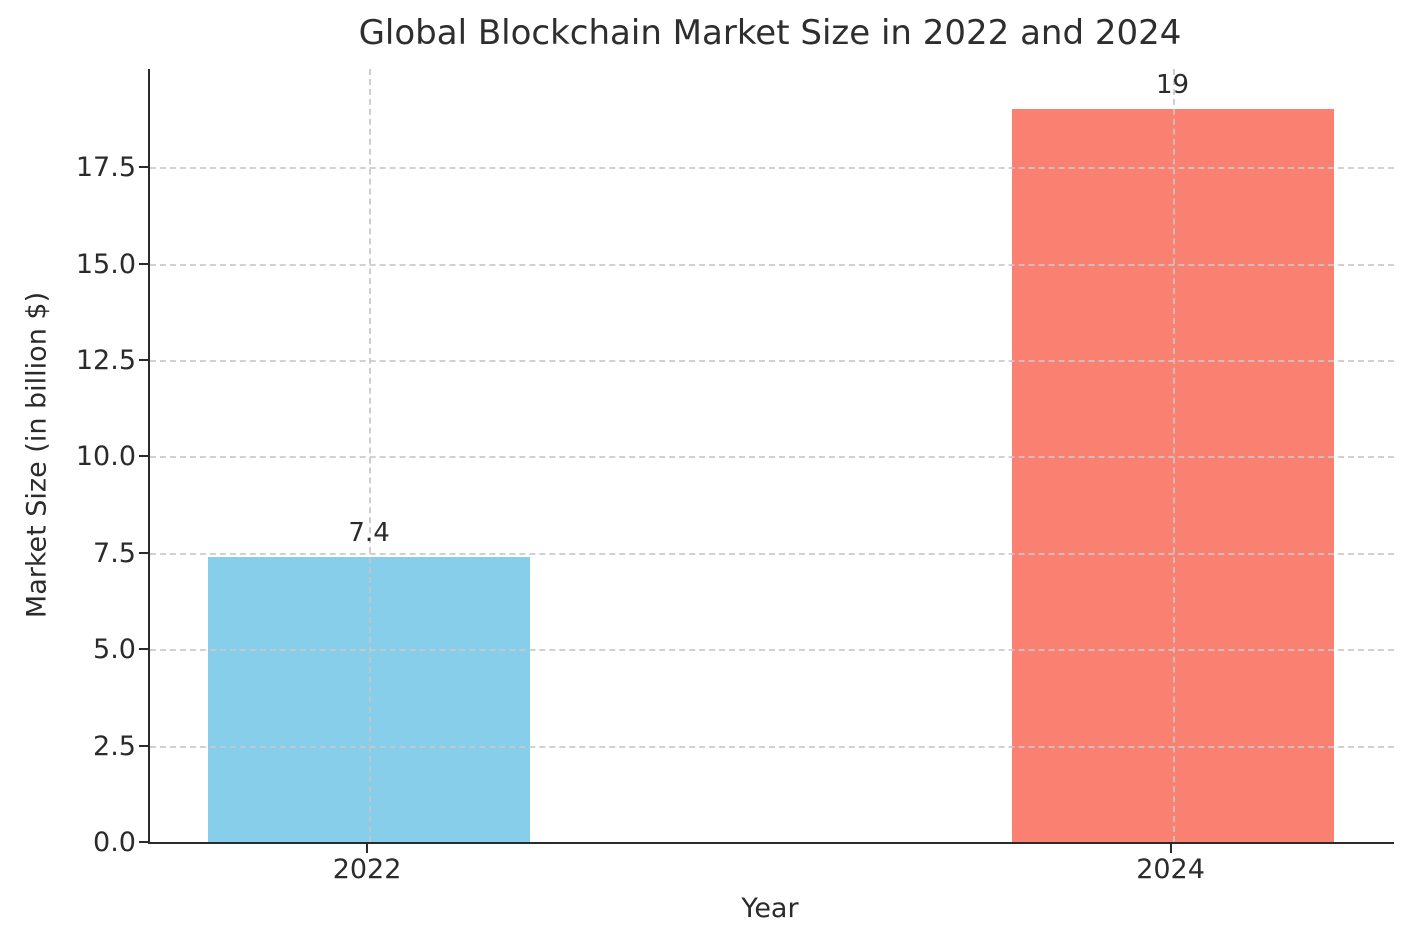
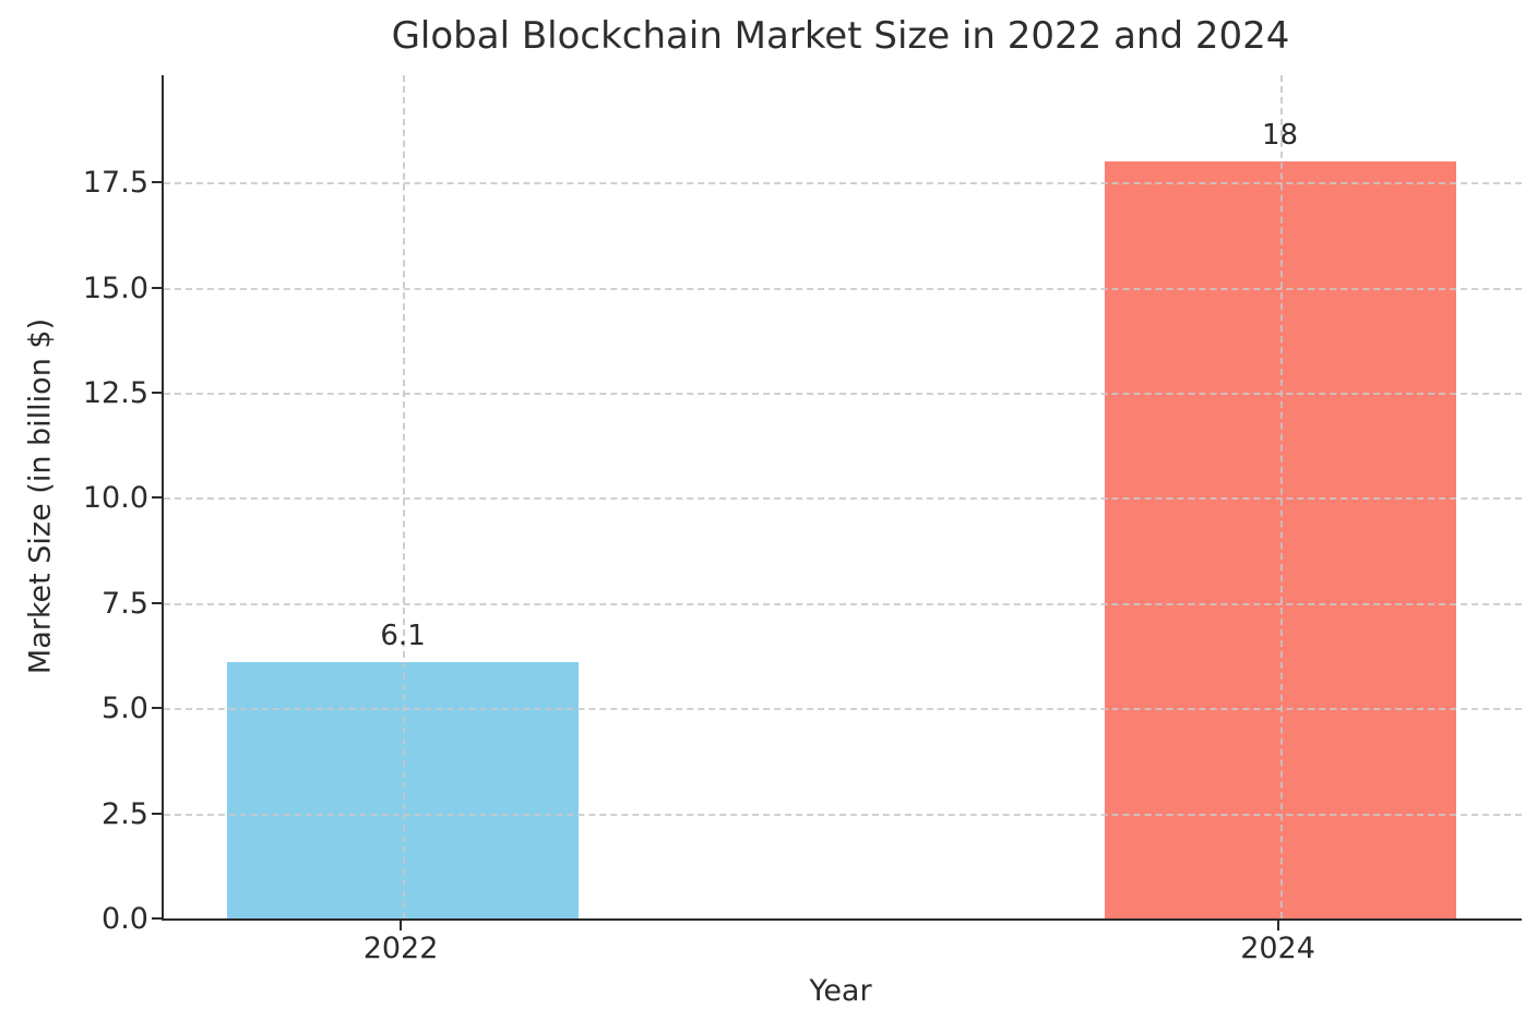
2022: 7.4 -> 6.1
2024: 19 -> 18
